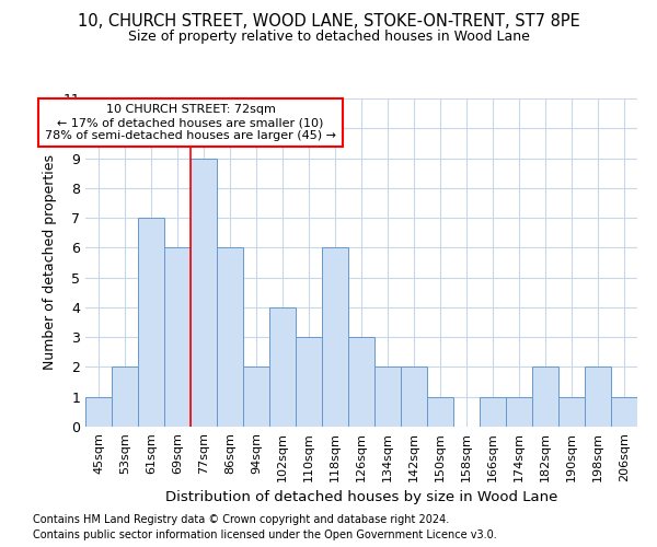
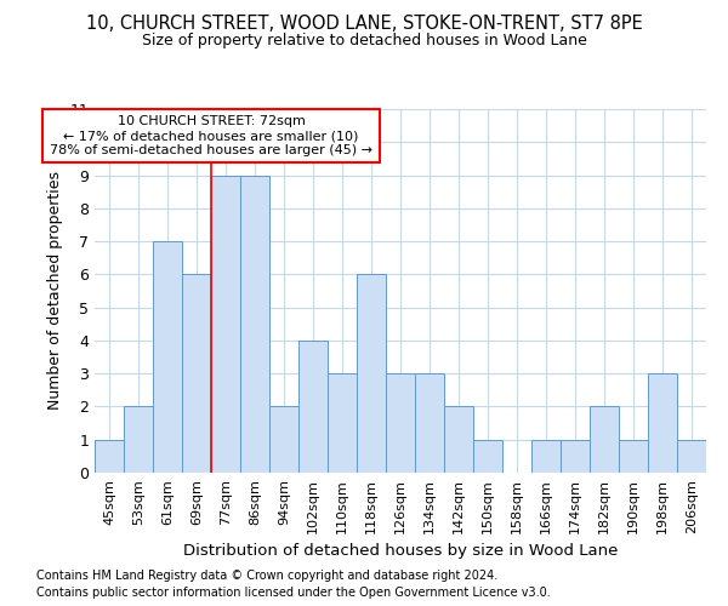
86sqm: 6 -> 9
134sqm: 2 -> 3
198sqm: 2 -> 3
